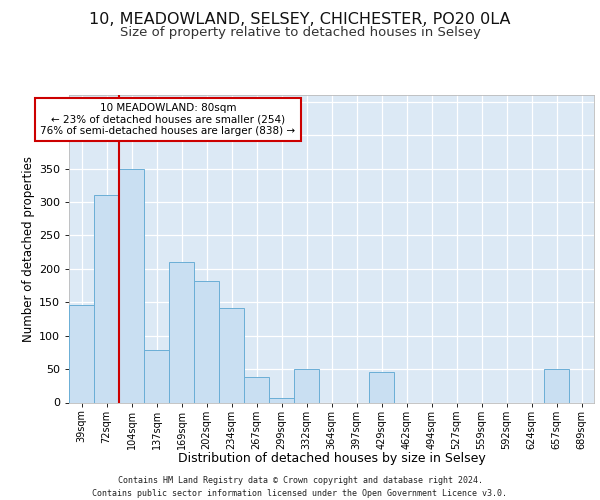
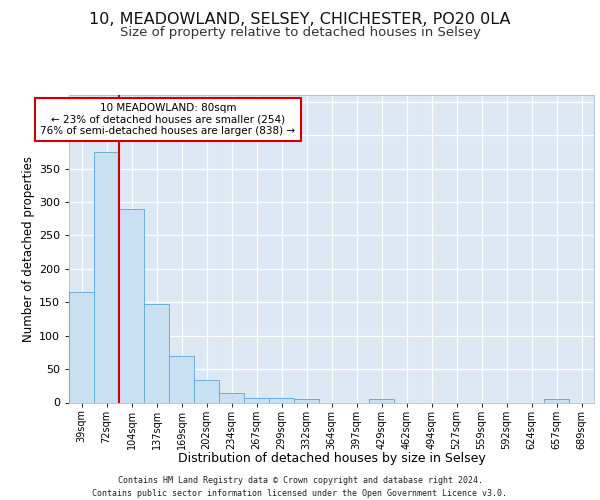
39sqm: 146 -> 165
72sqm: 310 -> 375
104sqm: 350 -> 290
137sqm: 78 -> 148
169sqm: 210 -> 70
202sqm: 182 -> 33
234sqm: 142 -> 14
267sqm: 38 -> 7
332sqm: 50 -> 5
429sqm: 46 -> 5
657sqm: 50 -> 5
